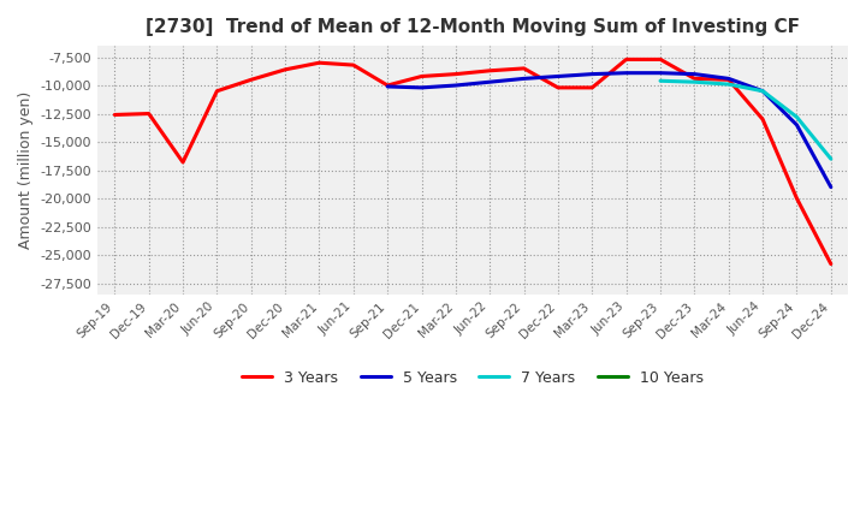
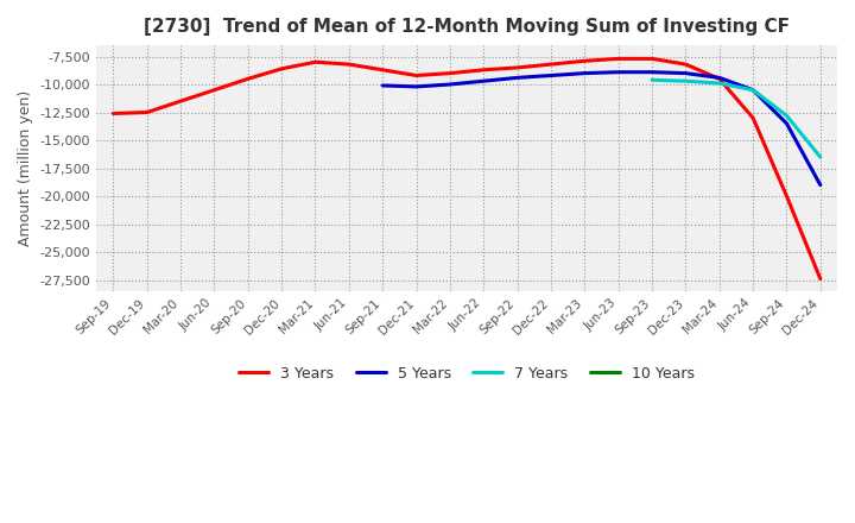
3 Years/Mar-20: -16,800 -> -11,500
3 Years/Sep-21: -10,000 -> -8,700
3 Years/Dec-22: -10,200 -> -8,200
3 Years/Mar-23: -10,200 -> -7,900
3 Years/Dec-23: -9,400 -> -8,200
3 Years/Dec-24: -25,800 -> -27,400
